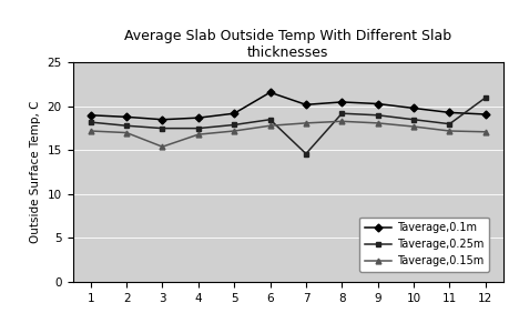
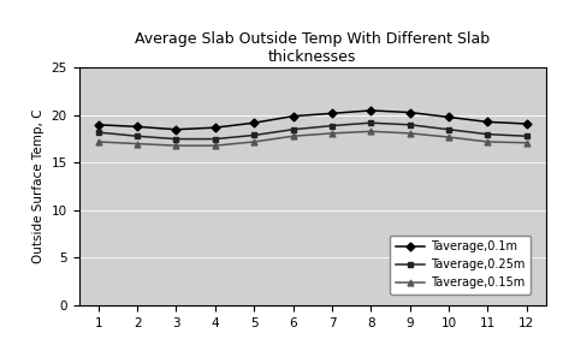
Taverage,0.15m/3: 15.4 -> 16.8
Taverage,0.1m/6: 21.6 -> 19.9
Taverage,0.25m/7: 14.6 -> 18.9
Taverage,0.25m/12: 21.0 -> 17.8
